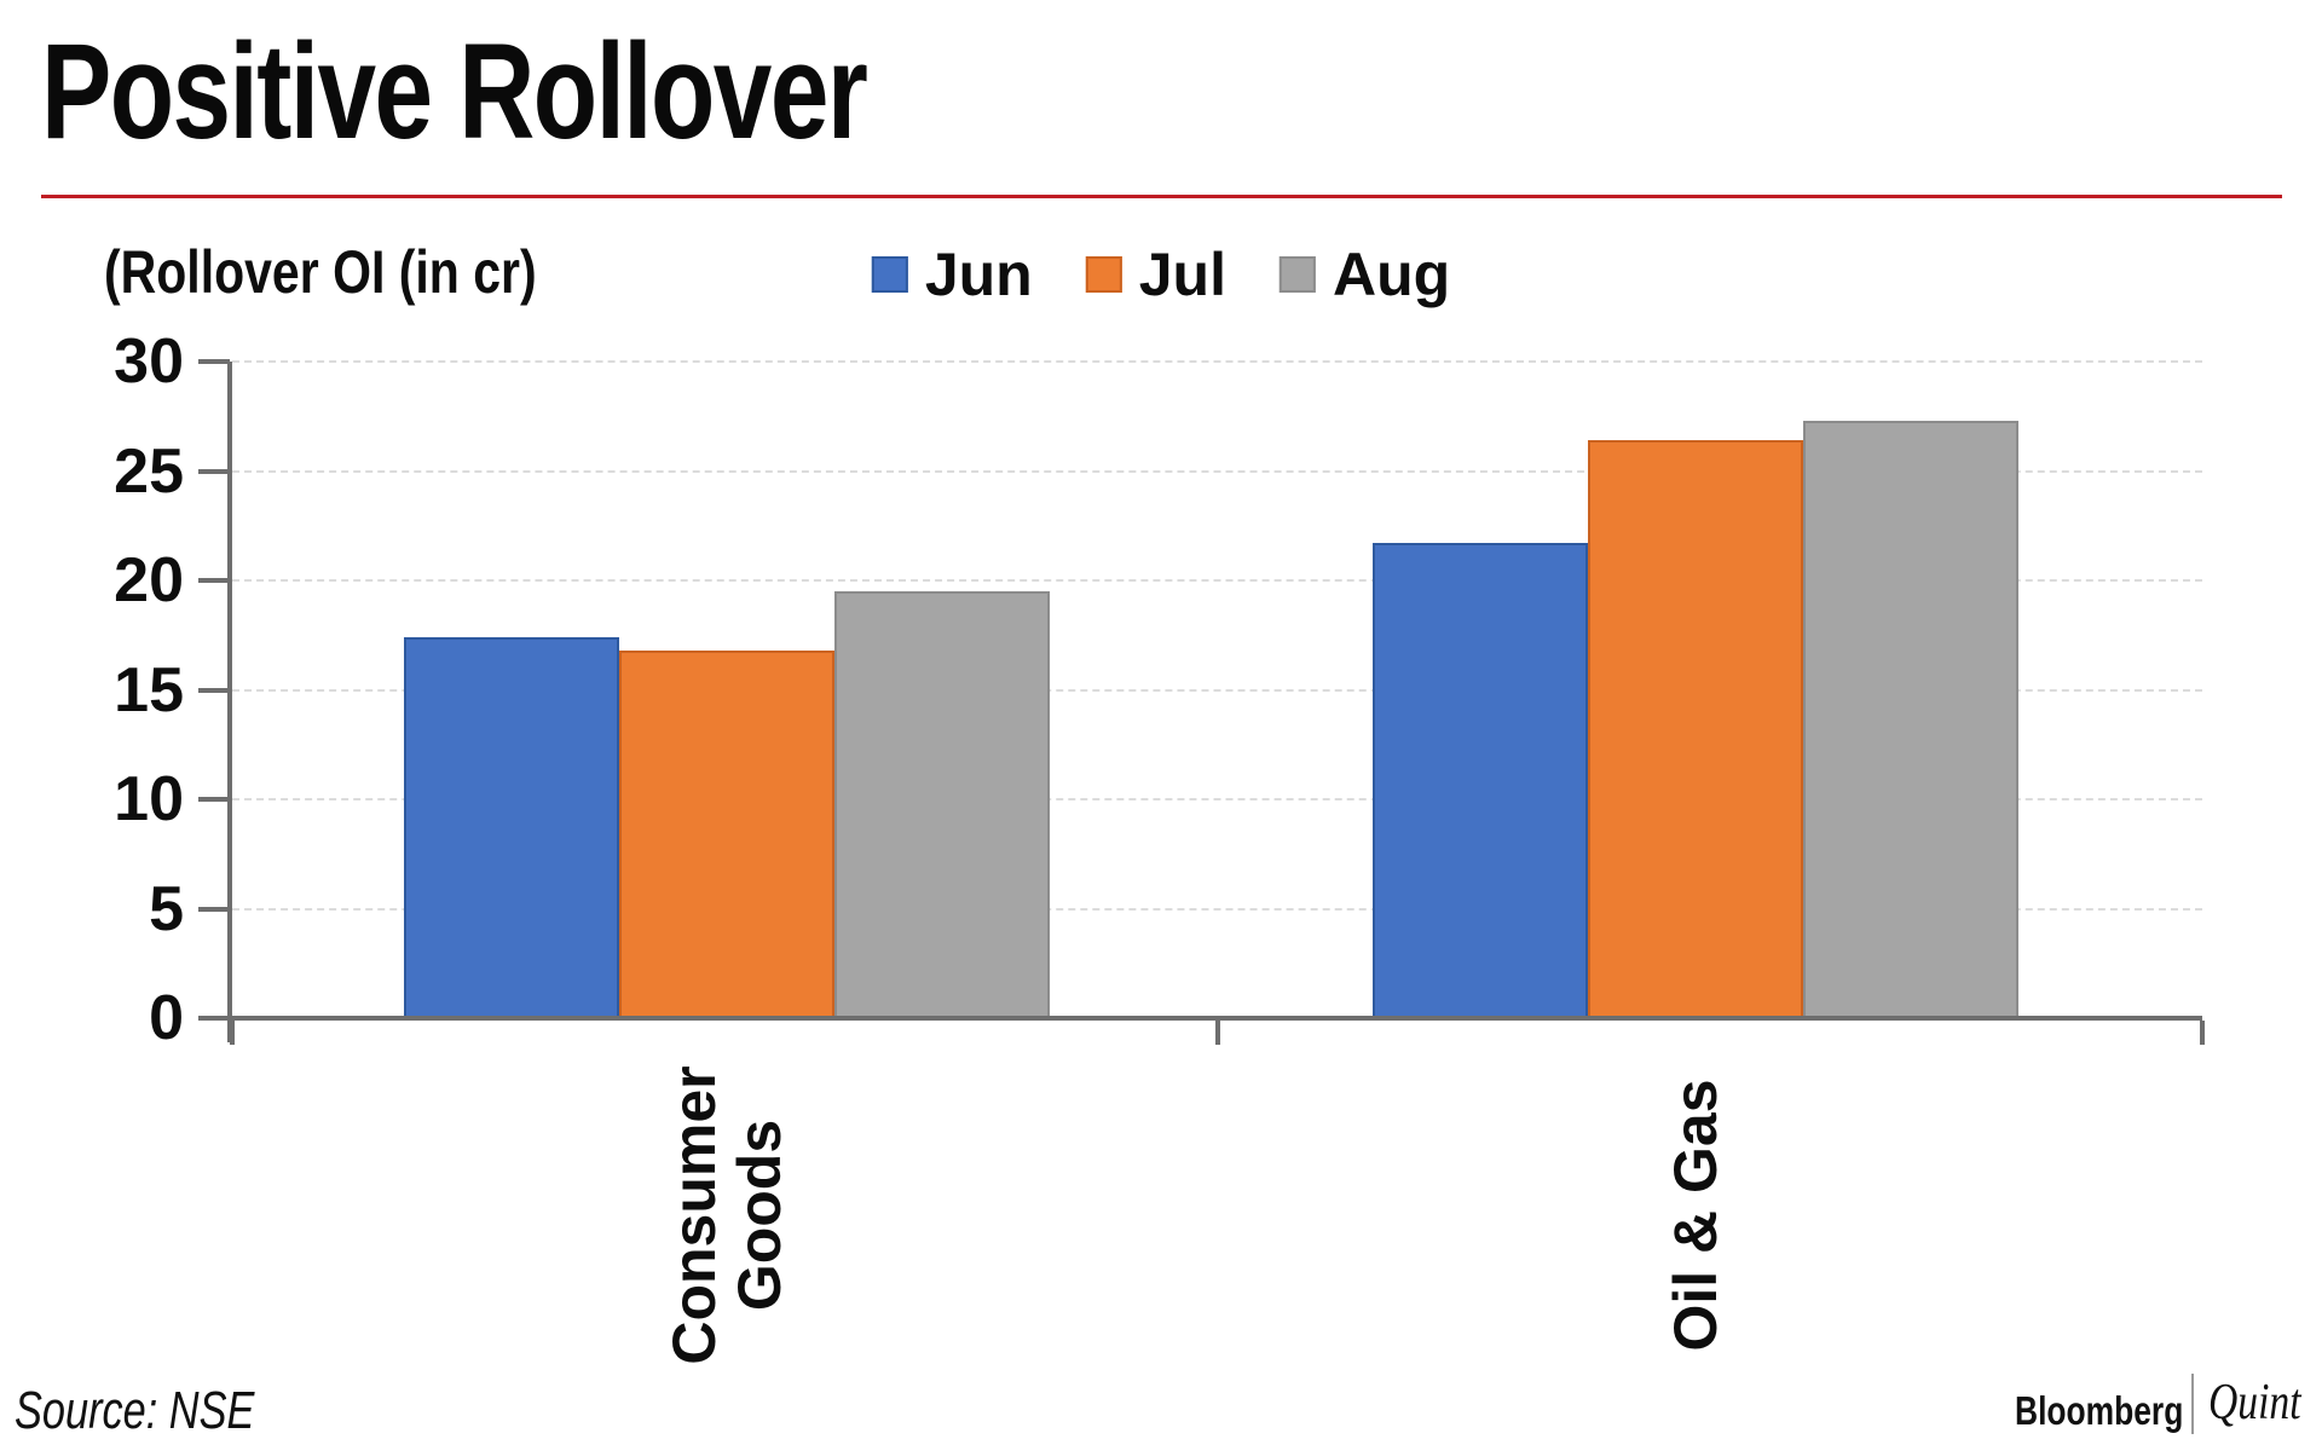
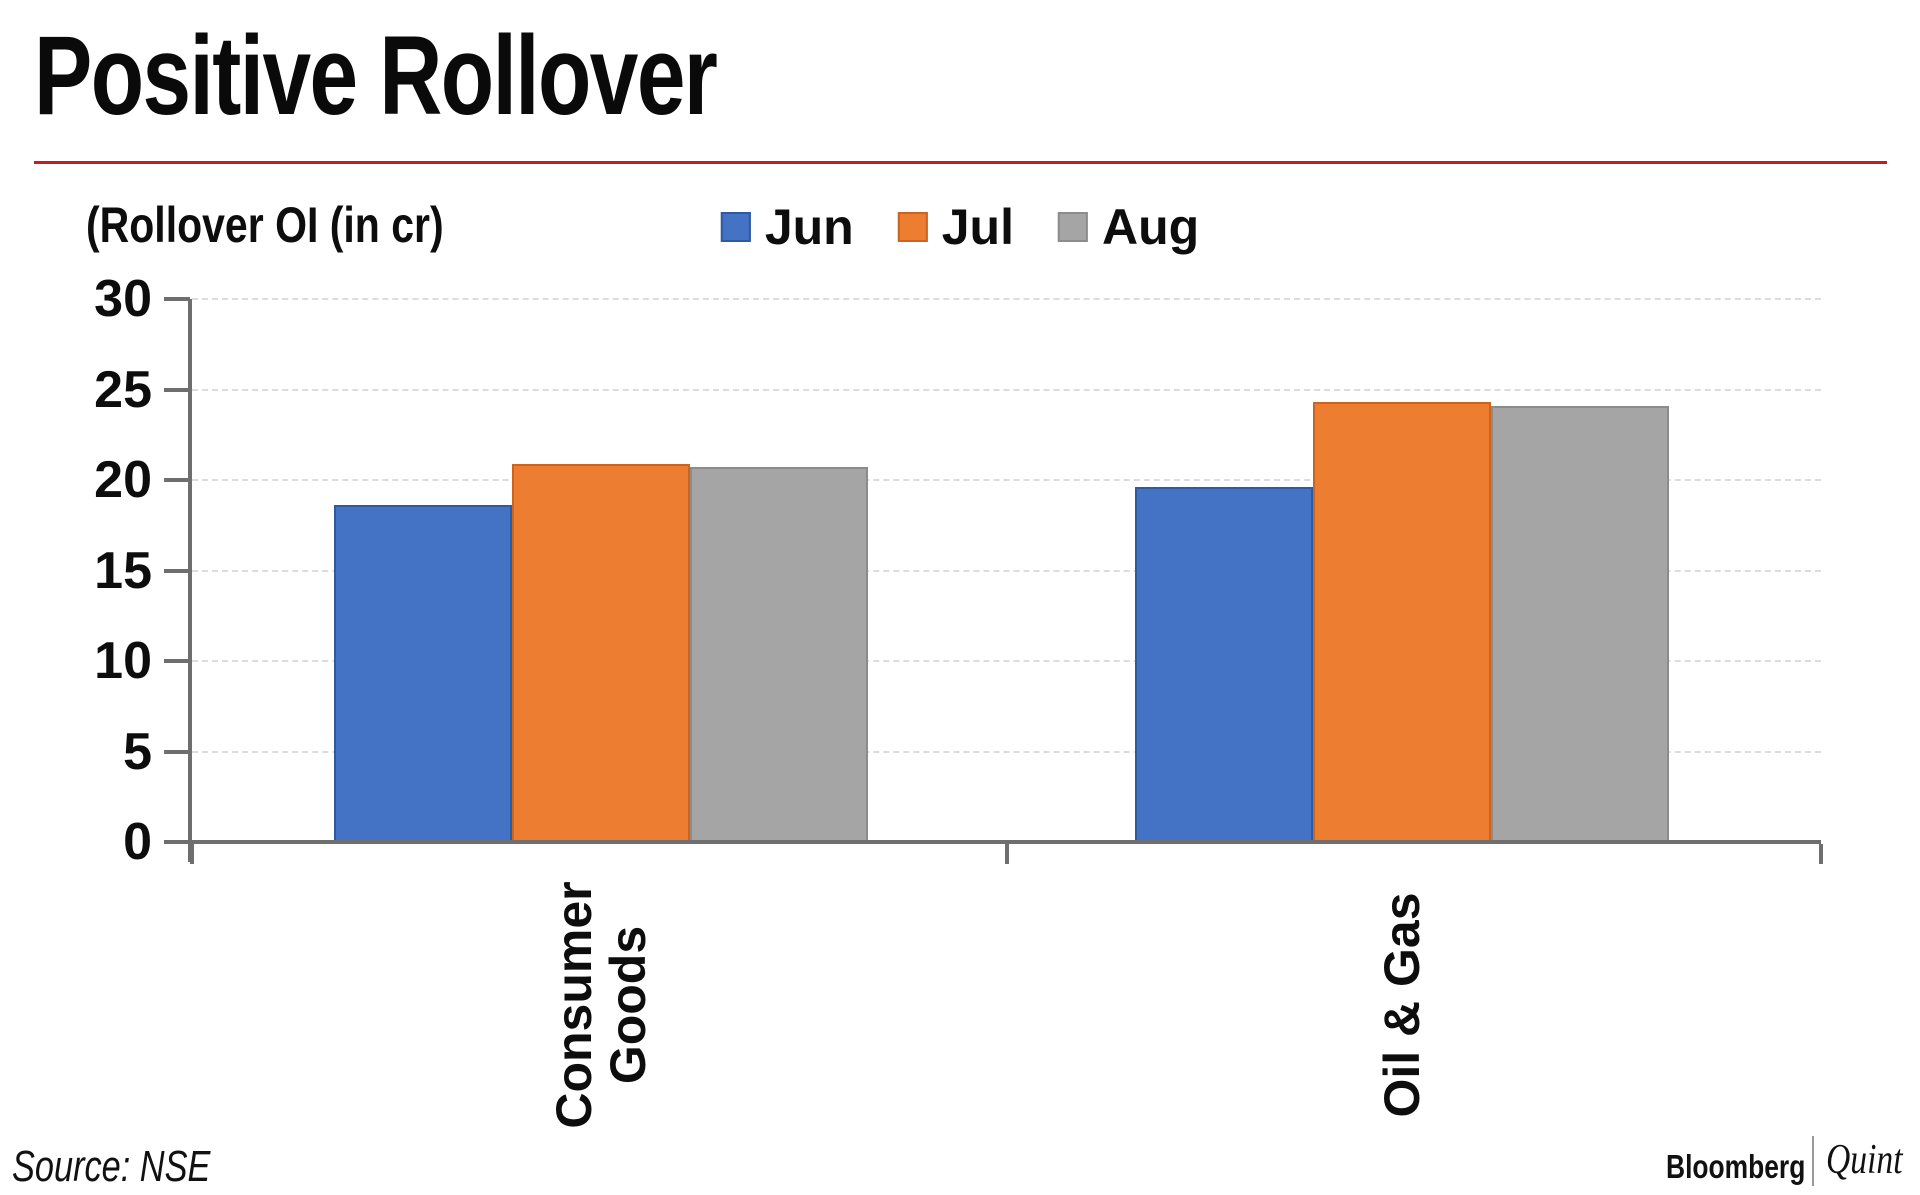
Jun/Consumer Goods: 17.4 -> 18.6
Jul/Consumer Goods: 16.8 -> 20.9
Aug/Consumer Goods: 19.5 -> 20.7
Jun/Oil & Gas: 21.7 -> 19.6
Jul/Oil & Gas: 26.4 -> 24.3
Aug/Oil & Gas: 27.3 -> 24.1
